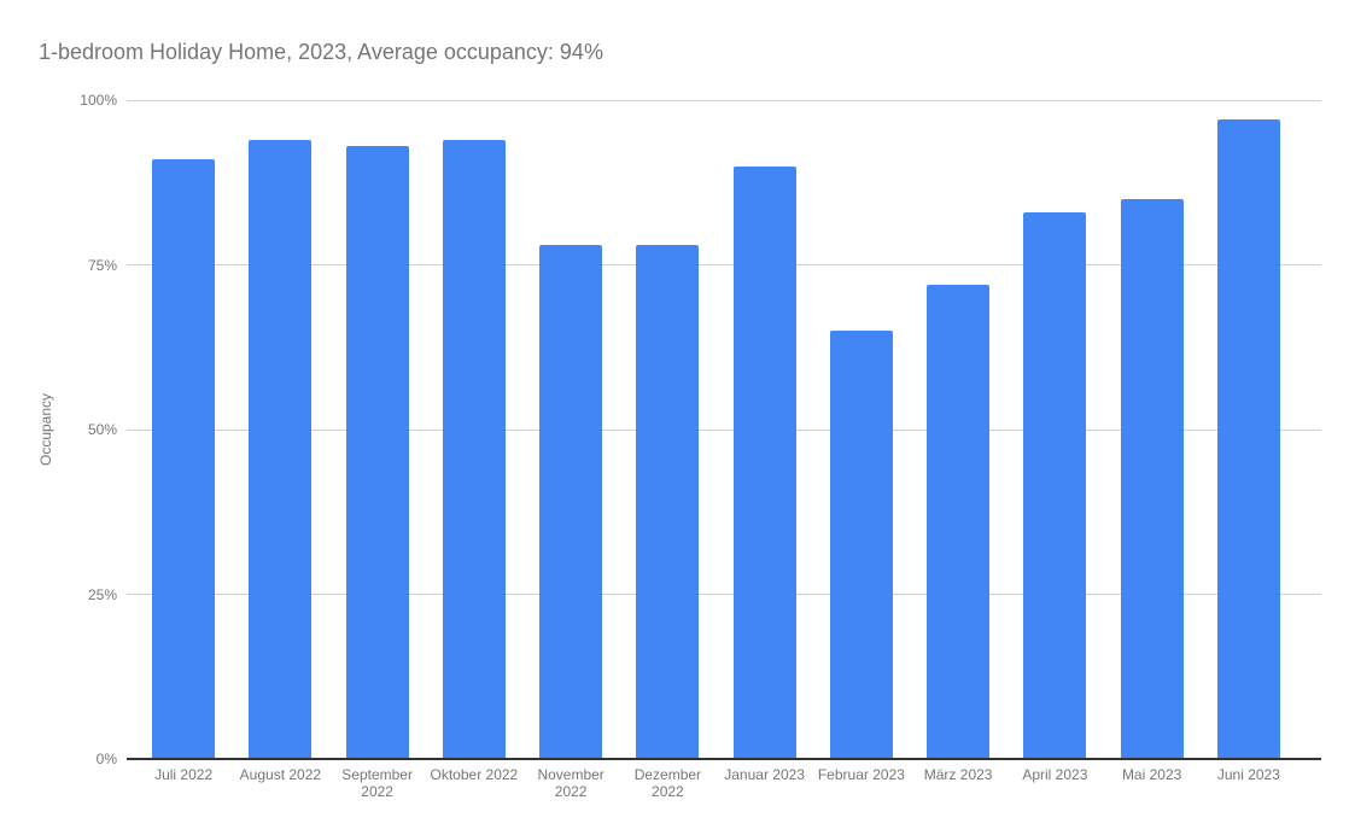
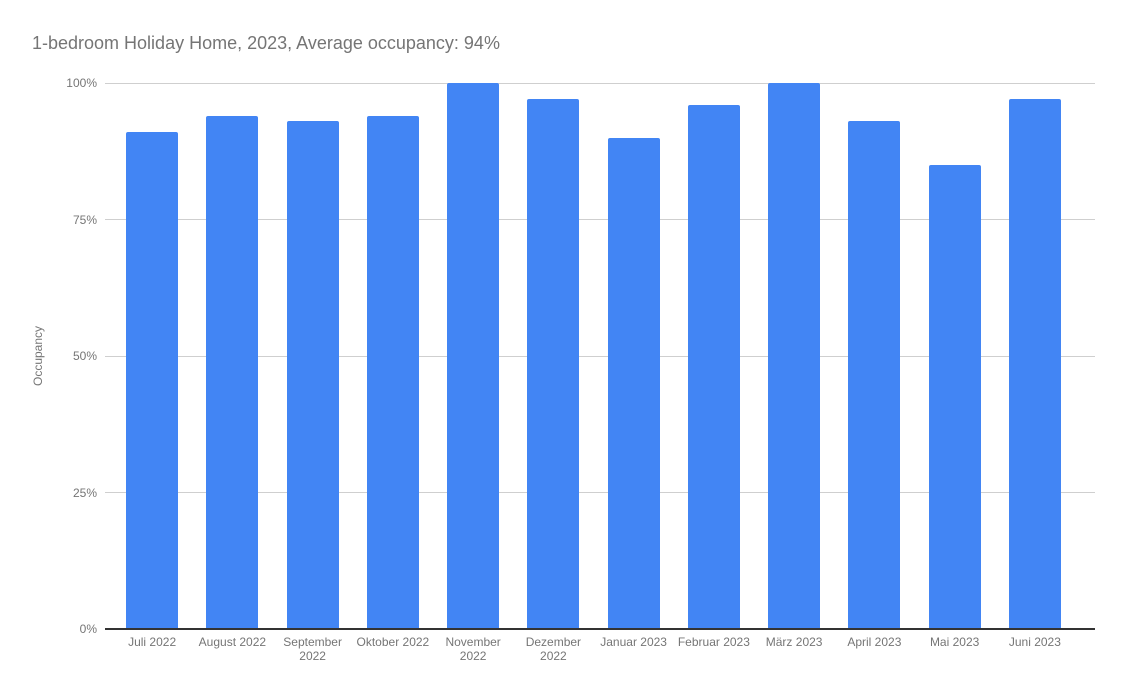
November 2022: 78% -> 100%
Dezember 2022: 78% -> 97%
Februar 2023: 65% -> 96%
März 2023: 72% -> 100%
April 2023: 83% -> 93%
